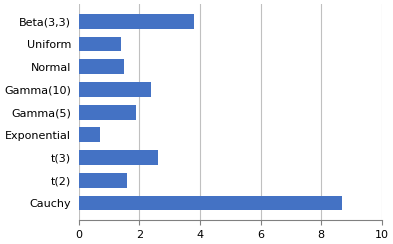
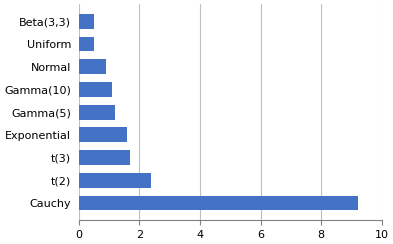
Beta(3,3): 3.8 -> 0.5
Uniform: 1.4 -> 0.5
Normal: 1.5 -> 0.9
Gamma(10): 2.4 -> 1.1
Gamma(5): 1.9 -> 1.2
Exponential: 0.7 -> 1.6
t(3): 2.6 -> 1.7
t(2): 1.6 -> 2.4
Cauchy: 8.7 -> 9.2
